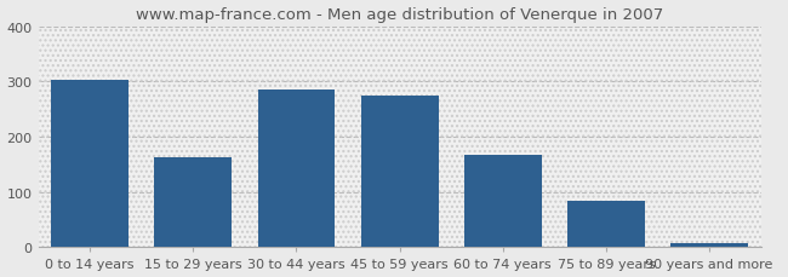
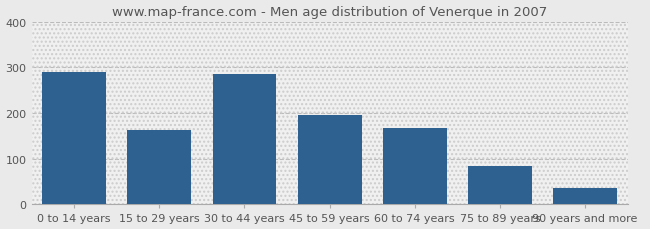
0 to 14 years: 303 -> 290
45 to 59 years: 275 -> 195
90 years and more: 7 -> 35
